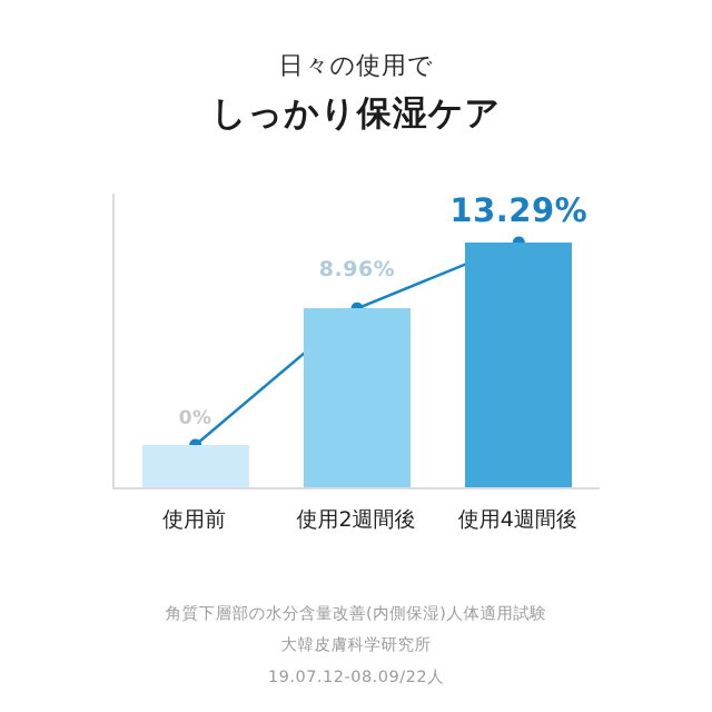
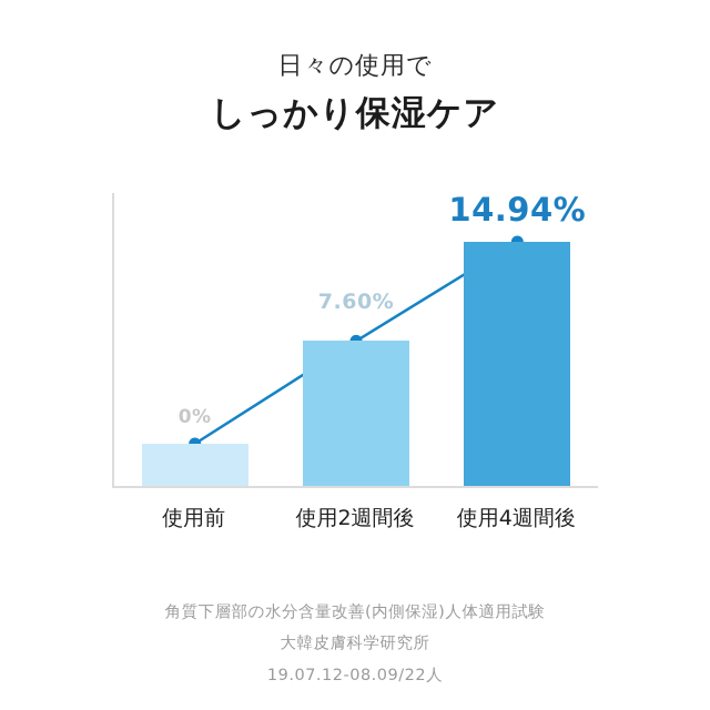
使用2週間後: 8.96% -> 7.60%
使用4週間後: 13.29% -> 14.94%
